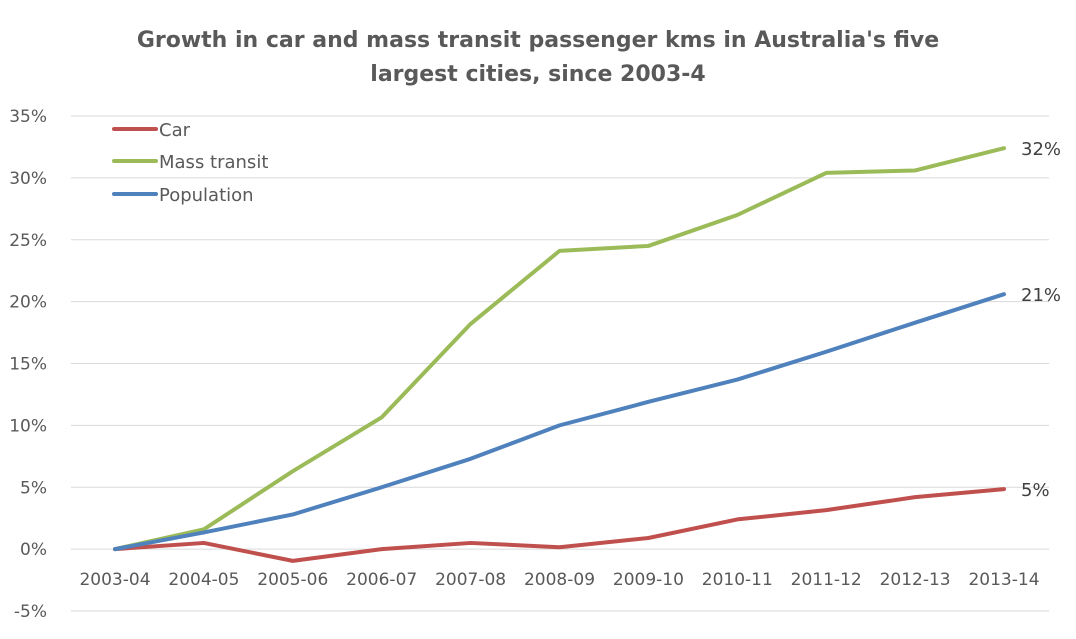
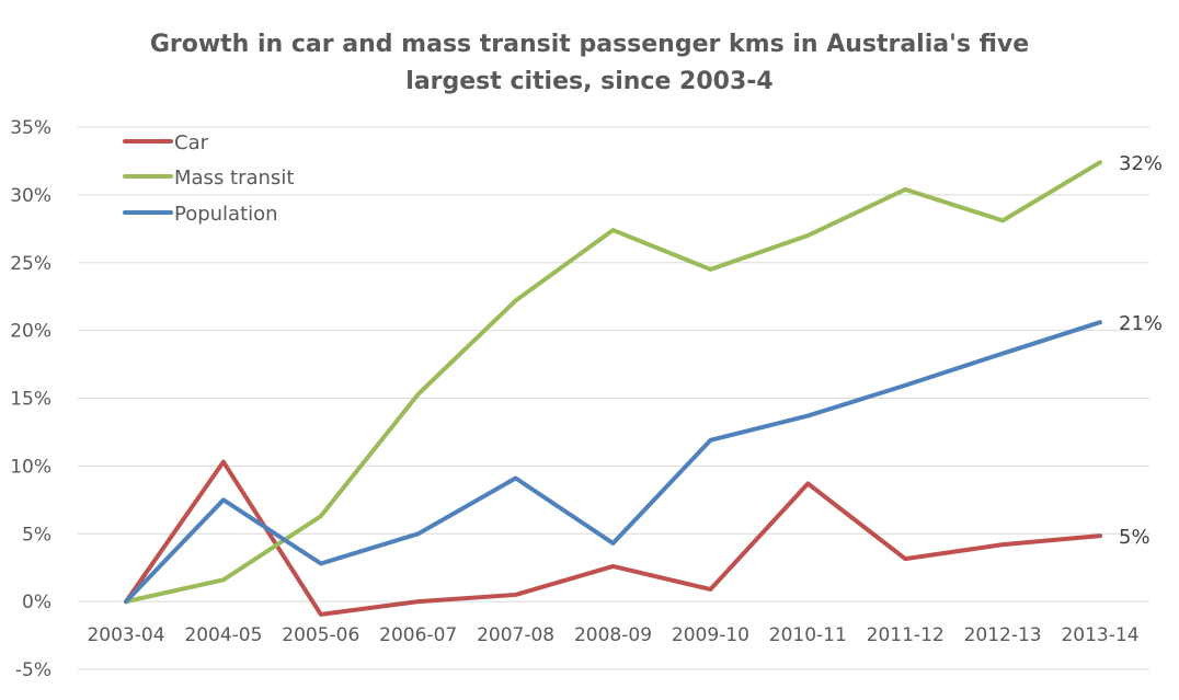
Car/2004-05: 0.5% -> 10.3%
Population/2004-05: 1.4% -> 7.5%
Mass transit/2006-07: 10.7% -> 15.3%
Mass transit/2007-08: 18.2% -> 22.2%
Population/2007-08: 7.3% -> 9.1%
Car/2008-09: 0.1% -> 2.6%
Mass transit/2008-09: 24.1% -> 27.4%
Population/2008-09: 10.0% -> 4.3%
Car/2010-11: 2.4% -> 8.7%
Mass transit/2012-13: 30.6% -> 28.1%
